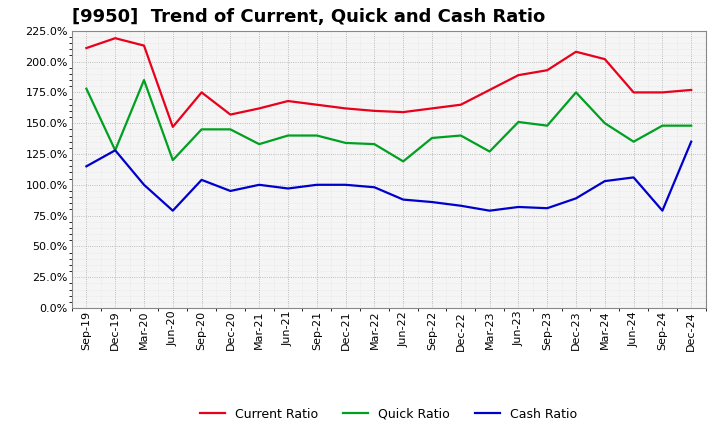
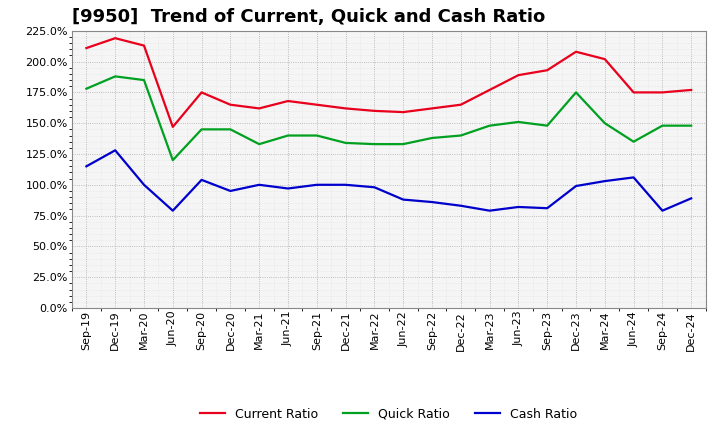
Quick Ratio/Dec-19: 128% -> 188%
Current Ratio/Dec-20: 157% -> 165%
Quick Ratio/Jun-22: 119% -> 133%
Quick Ratio/Mar-23: 127% -> 148%
Cash Ratio/Dec-23: 89% -> 99%
Cash Ratio/Dec-24: 135% -> 89%
